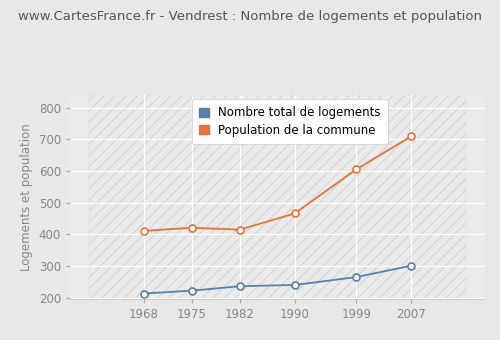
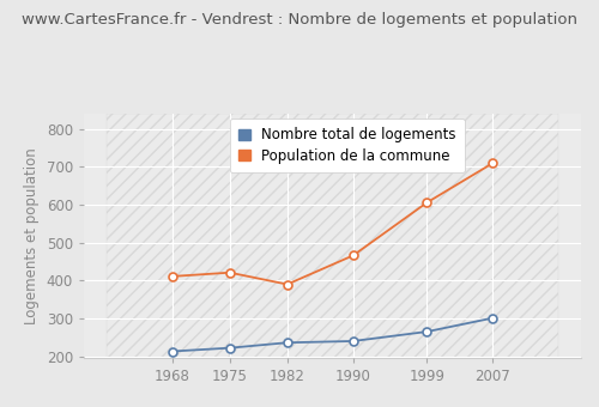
Population de la commune/1982: 415 -> 390
